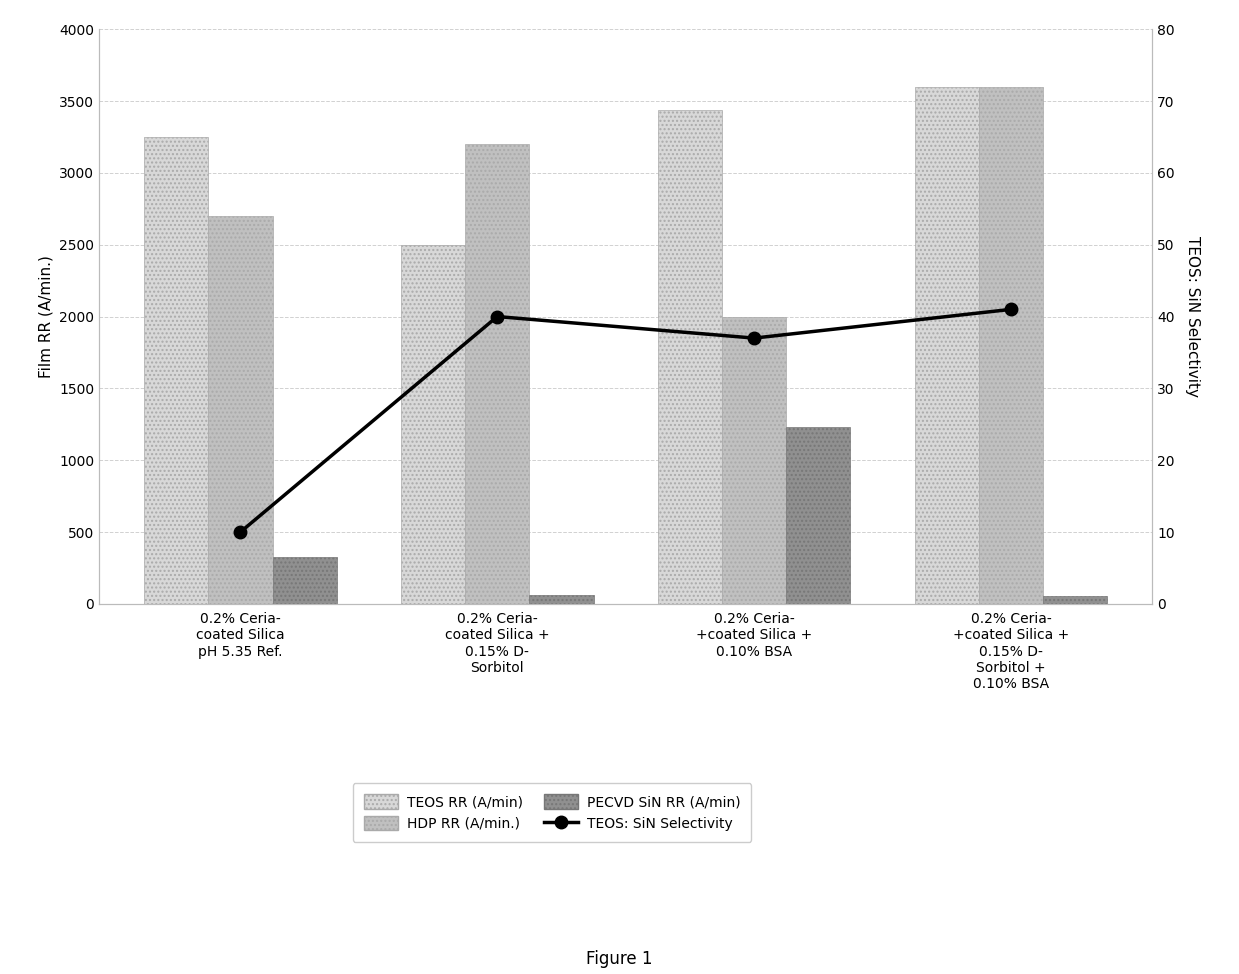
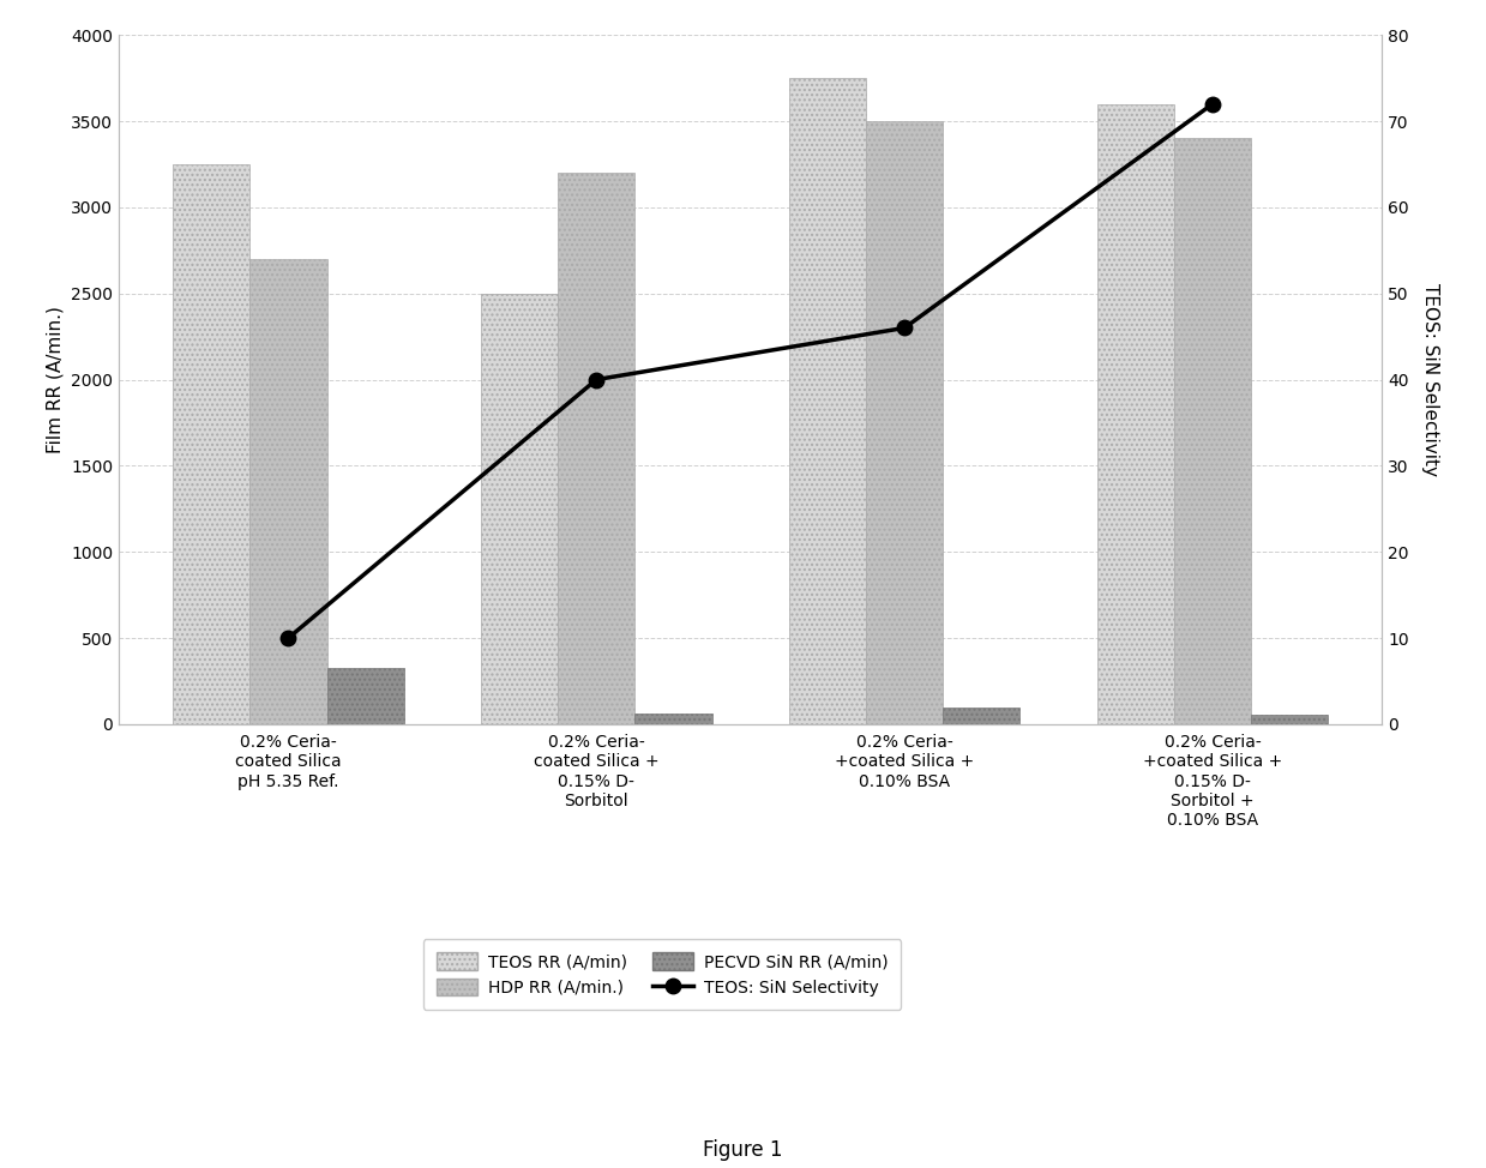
TEOS RR (A/min)/0.2% Ceria- +coated Silica + 0.10% BSA: 3440 -> 3750
HDP RR (A/min.)/0.2% Ceria- +coated Silica + 0.10% BSA: 2000 -> 3500
TEOS: SiN Selectivity/0.2% Ceria- +coated Silica + 0.10% BSA: 37 -> 46
PECVD SiN RR (A/min)/0.2% Ceria- +coated Silica + 0.10% BSA: 1230 -> 100
HDP RR (A/min.)/0.2% Ceria- +coated Silica + 0.15% D- Sorbitol + 0.10% BSA: 3600 -> 3400
TEOS: SiN Selectivity/0.2% Ceria- +coated Silica + 0.15% D- Sorbitol + 0.10% BSA: 41 -> 72
